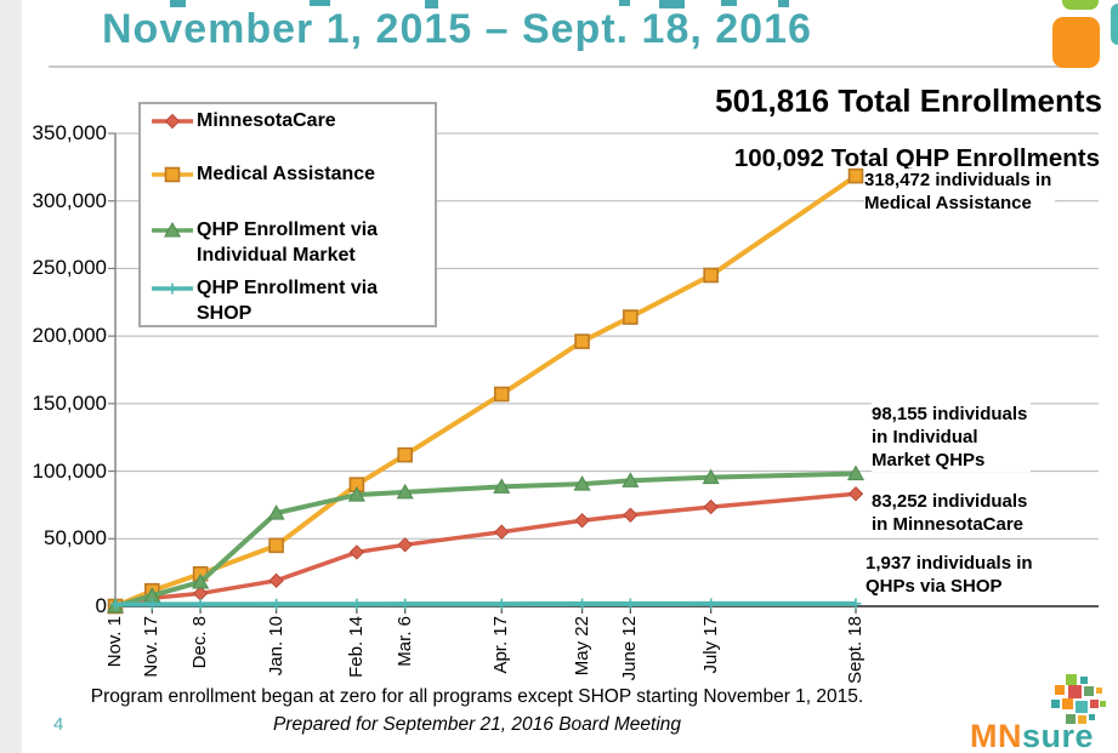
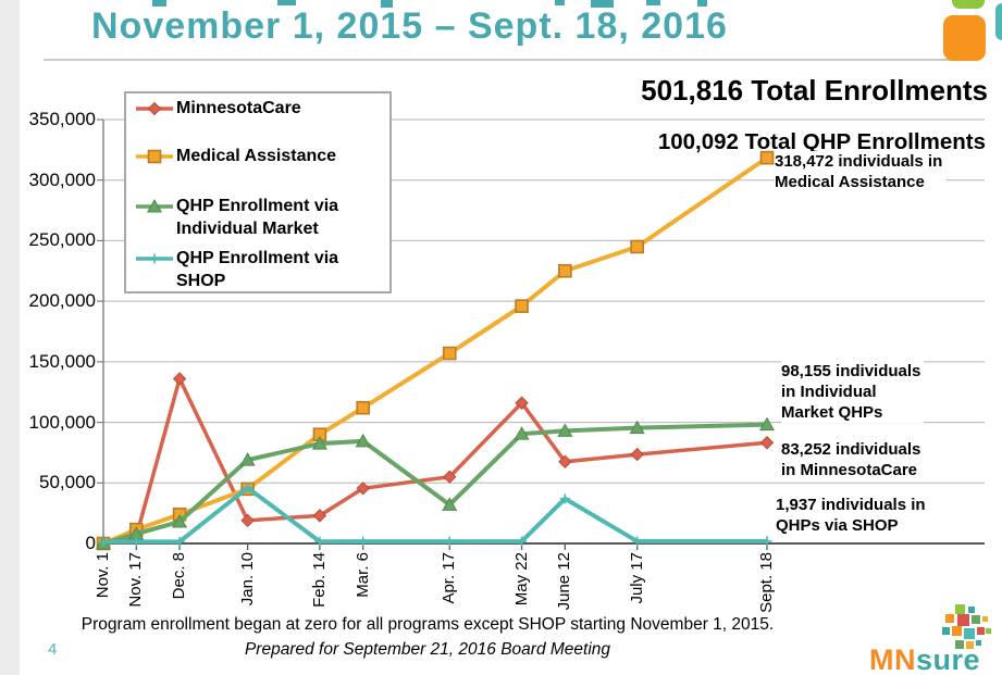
MinnesotaCare/Dec. 8: 10000 -> 136000
QHP Enrollment via SHOP/Jan. 10: 2000 -> 46000
MinnesotaCare/Feb. 14: 40000 -> 23000
QHP Enrollment via Individual Market/Apr. 17: 88000 -> 32000
MinnesotaCare/May 22: 64000 -> 116000
Medical Assistance/June 12: 214000 -> 225000
QHP Enrollment via SHOP/June 12: 2000 -> 37000
